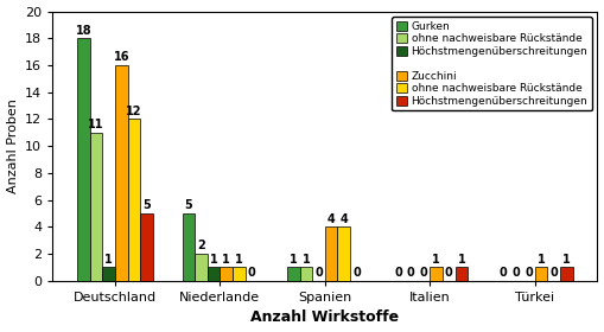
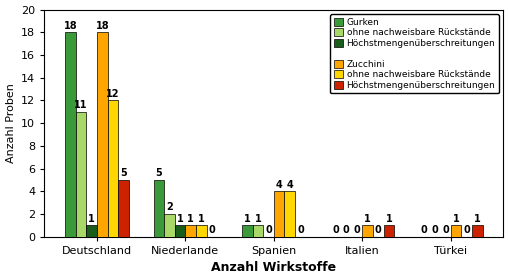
Zucchini/Deutschland: 16 -> 18
